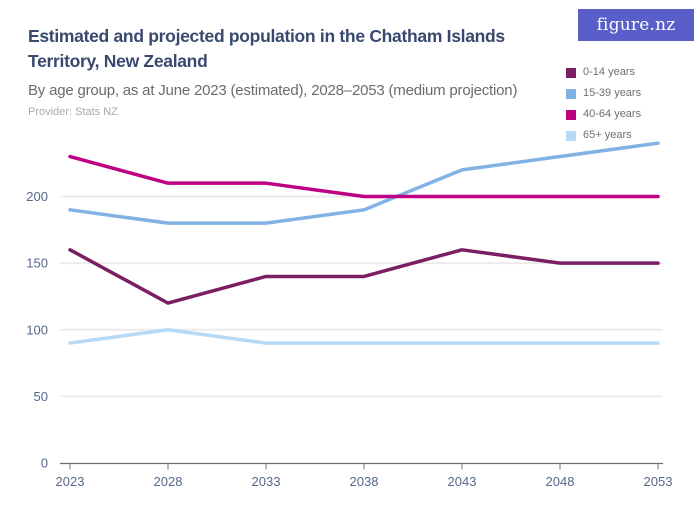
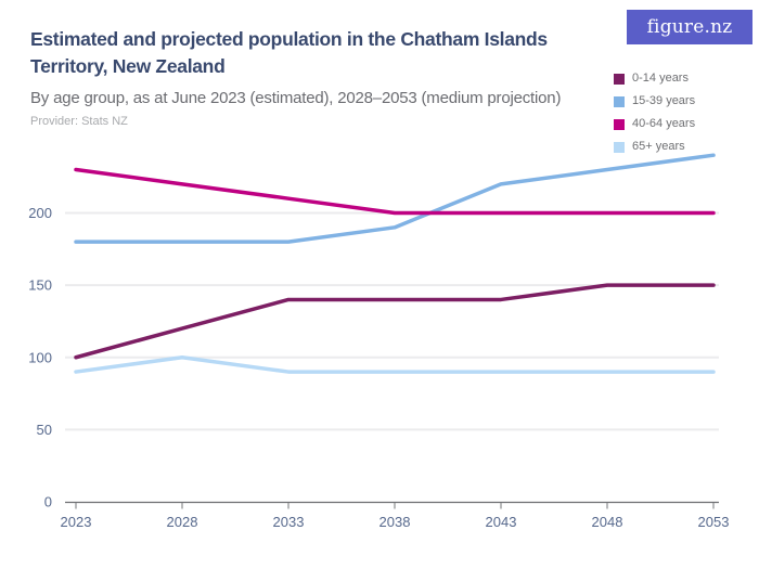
0-14 years/2023: 160 -> 100
15-39 years/2023: 190 -> 180
40-64 years/2028: 210 -> 220
0-14 years/2043: 160 -> 140
